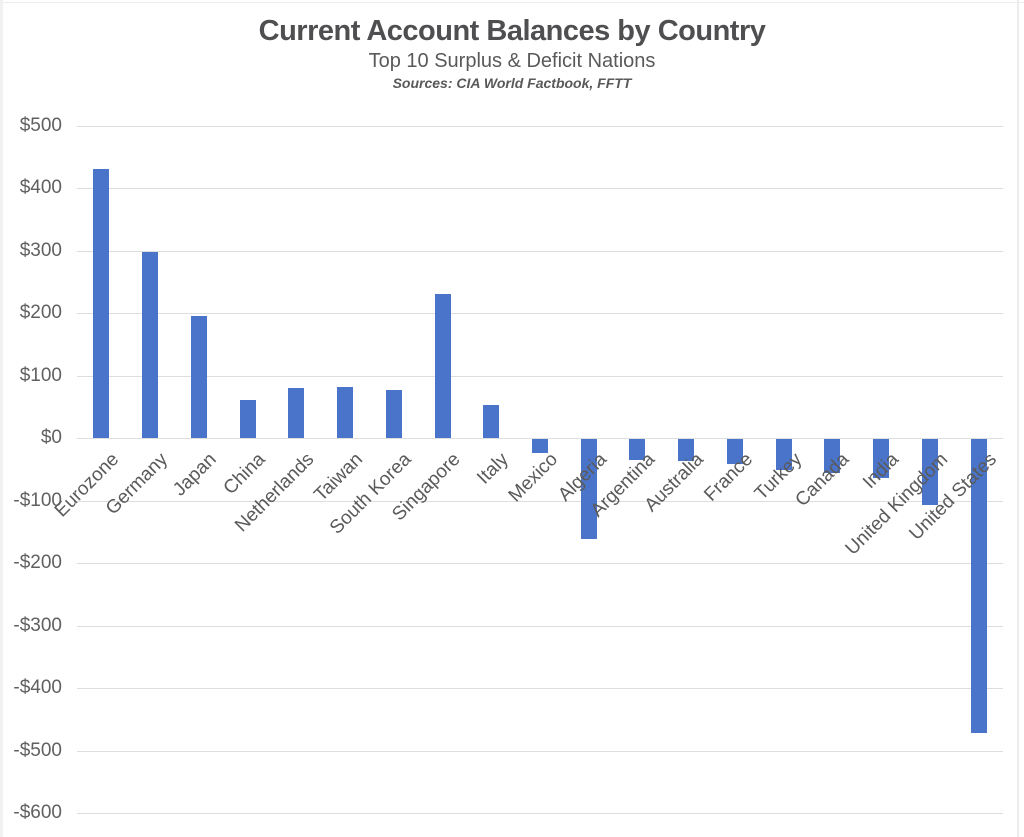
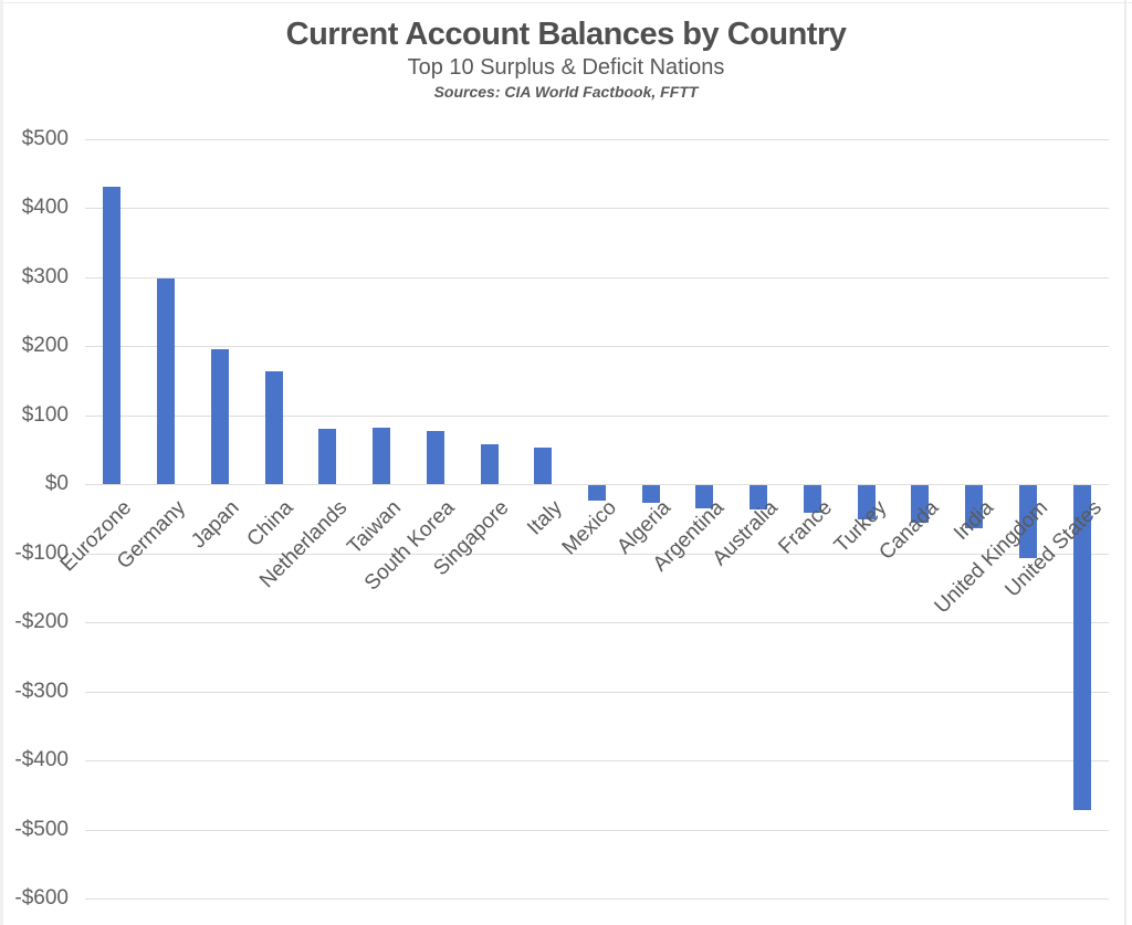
China: $60 -> $160
Singapore: $230 -> $60
Algeria: -$160 -> -$20
